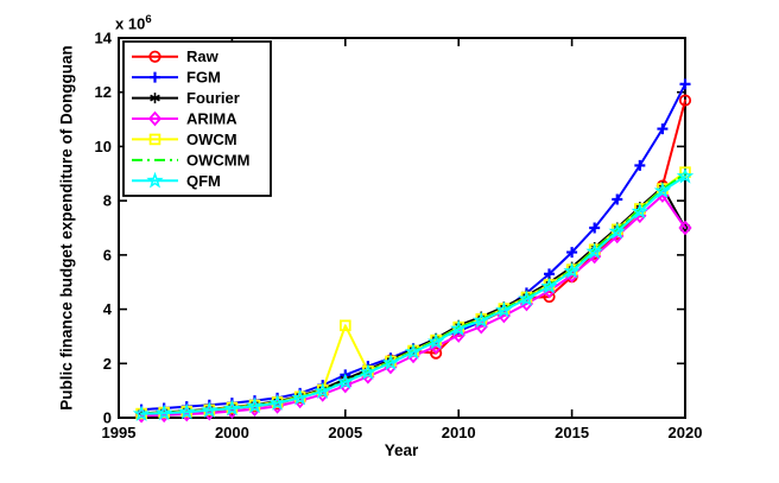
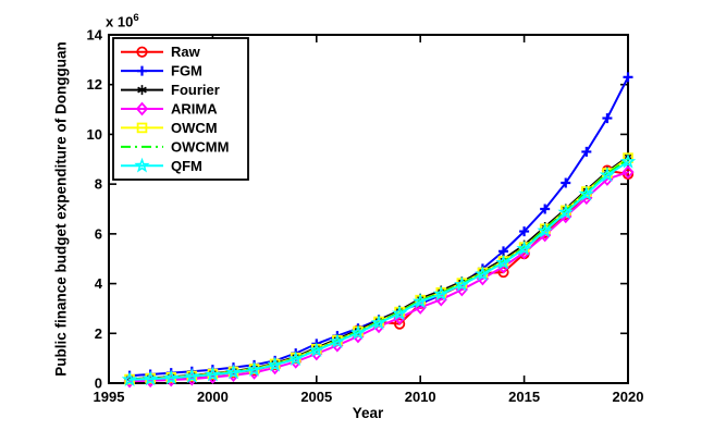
OWCM/2005: 3.4 -> 1.4
Raw/2020: 11.7 -> 8.4
Fourier/2020: 7.0 -> 9.1
ARIMA/2020: 7.0 -> 8.5
